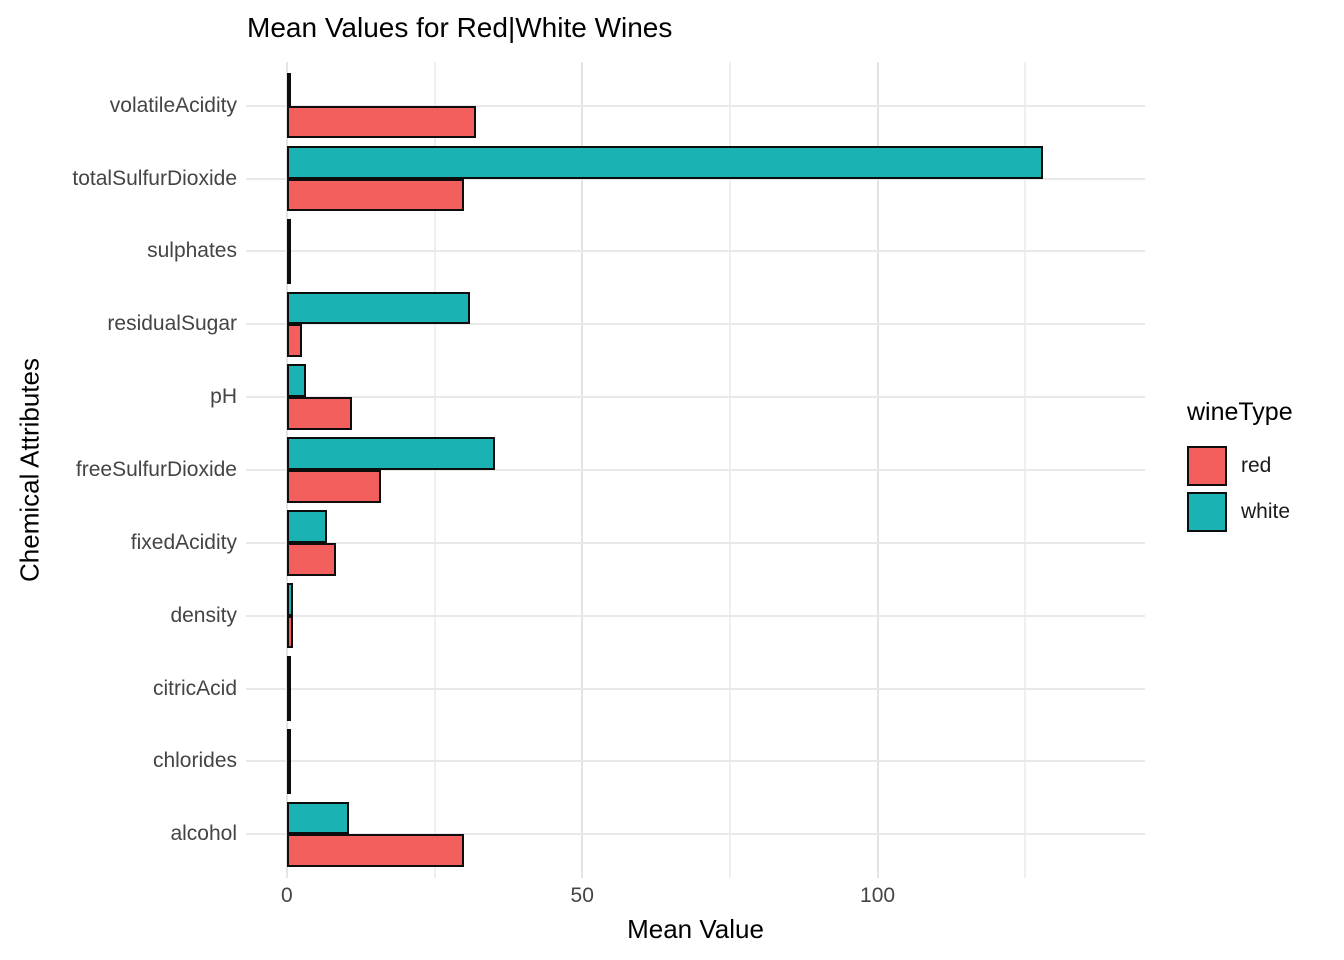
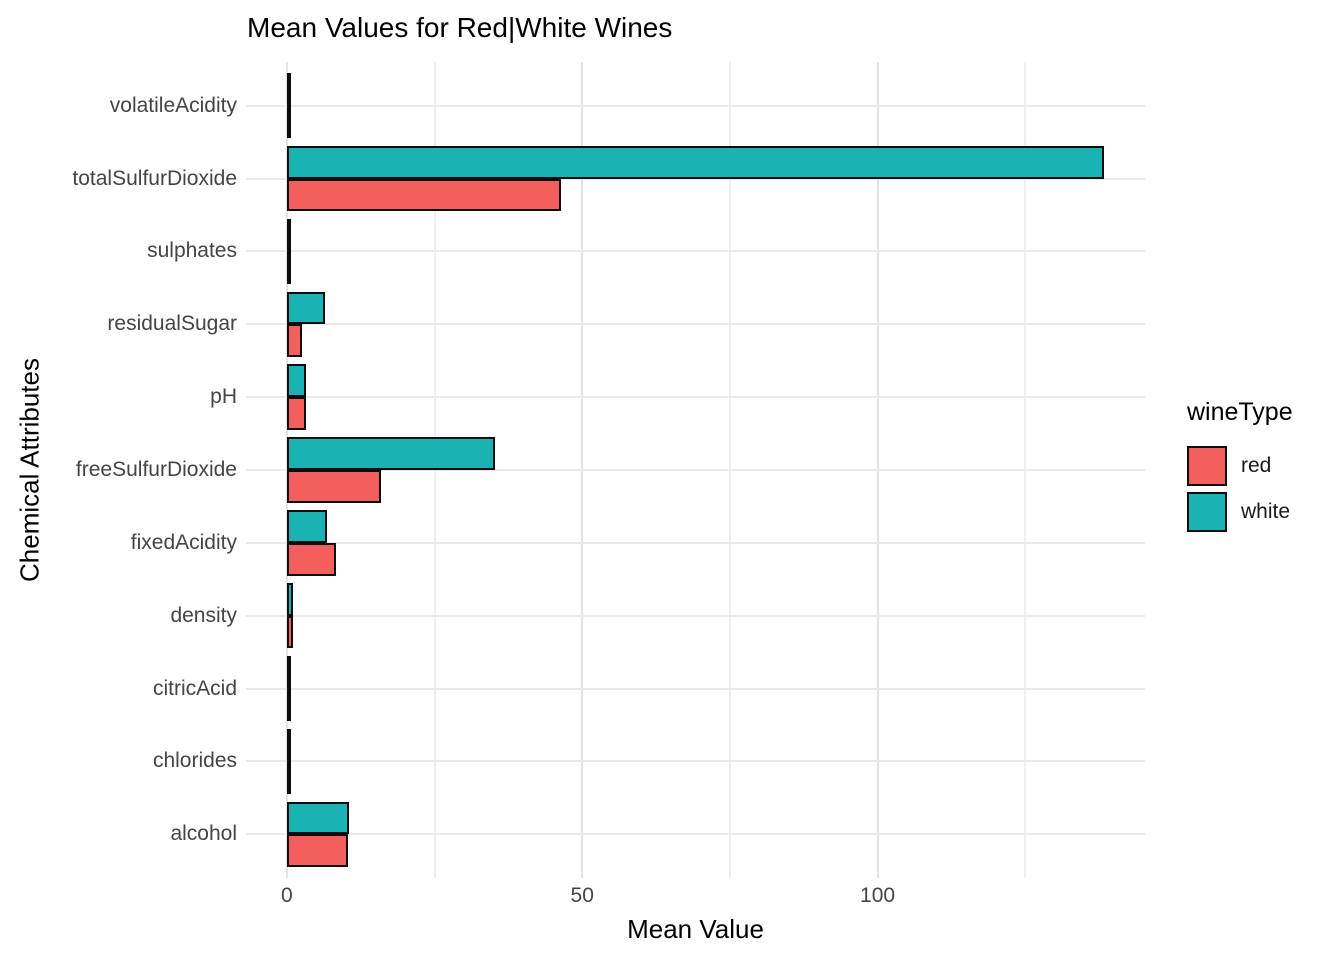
red/volatileAcidity: 32 -> 1
white/totalSulfurDioxide: 128 -> 138
red/totalSulfurDioxide: 30 -> 46
white/residualSugar: 31 -> 6
red/pH: 11 -> 3
red/alcohol: 30 -> 10
